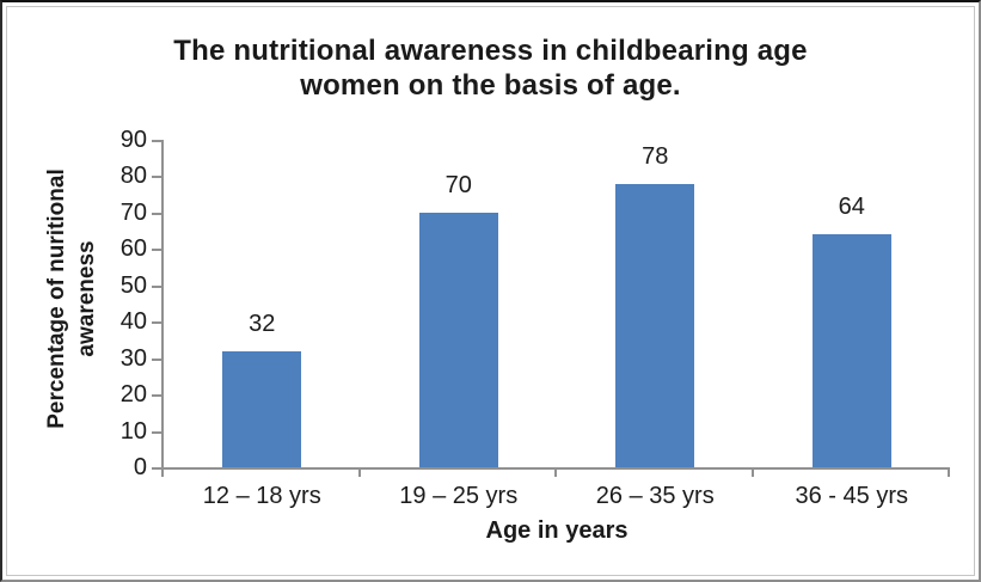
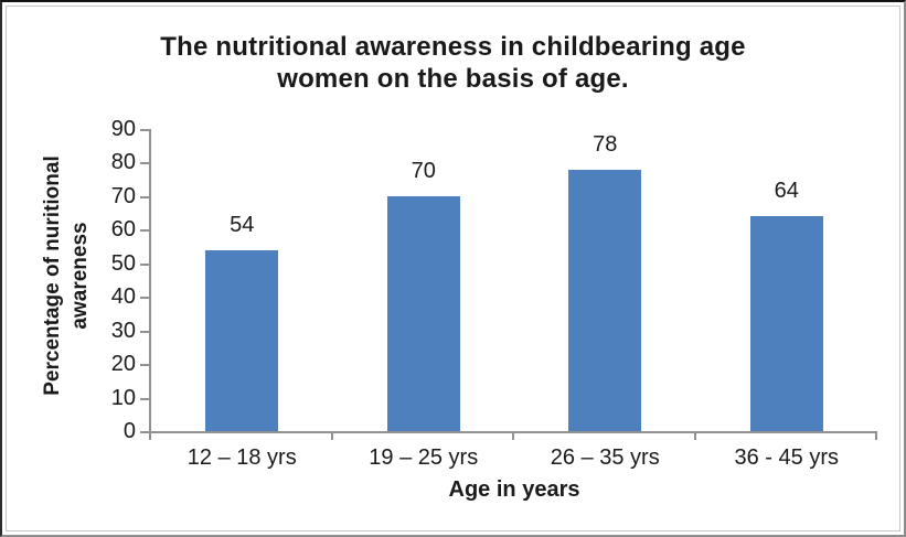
12 – 18 yrs: 32 -> 54
